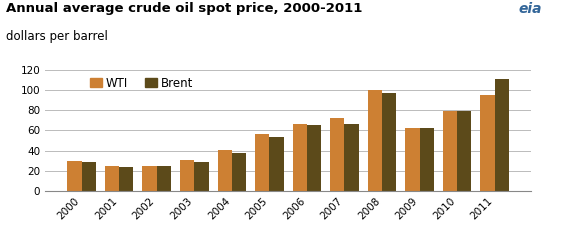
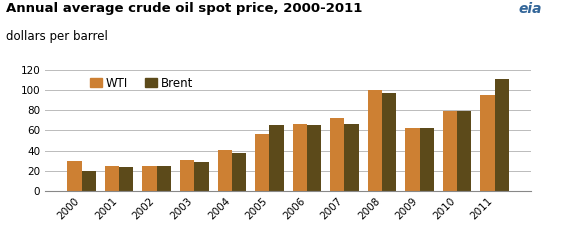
Brent/2000: 29 -> 20
Brent/2005: 54 -> 65
